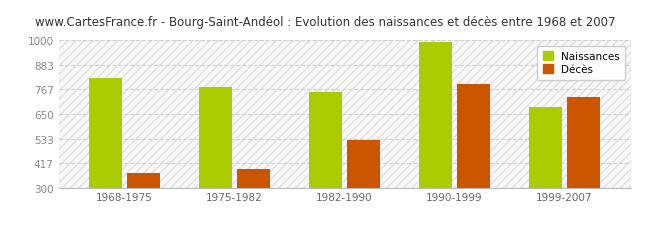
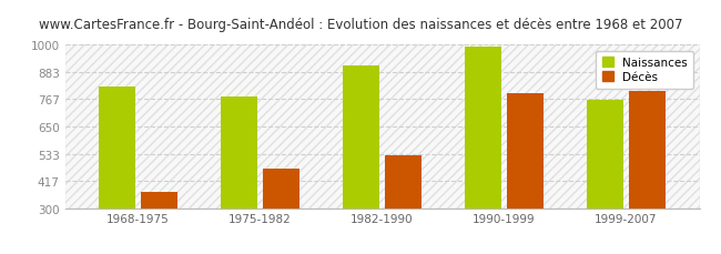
Décès/1975-1982: 390 -> 468
Naissances/1982-1990: 755 -> 910
Naissances/1999-2007: 685 -> 762
Décès/1999-2007: 730 -> 800
